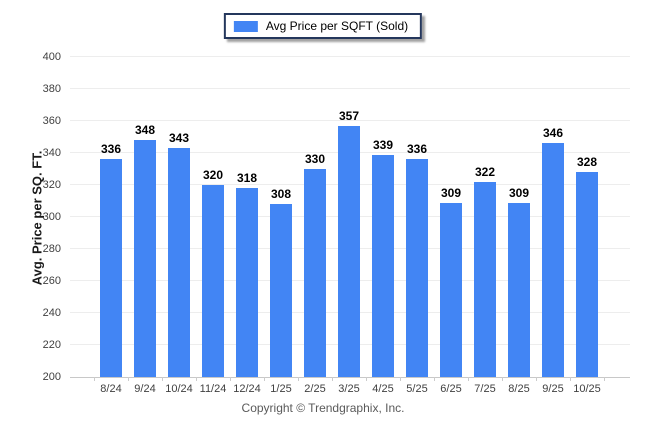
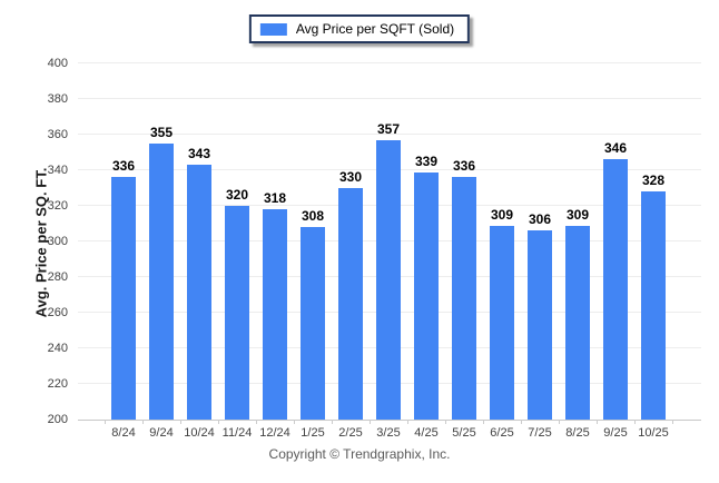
9/24: 348 -> 355
7/25: 322 -> 306
